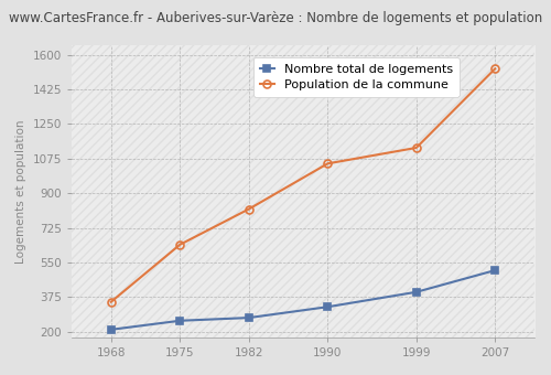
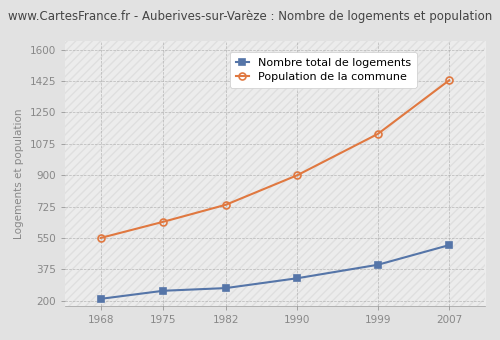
Population de la commune/1968: 350 -> 550
Population de la commune/1982: 820 -> 740
Population de la commune/1990: 1050 -> 900
Population de la commune/2007: 1530 -> 1430
